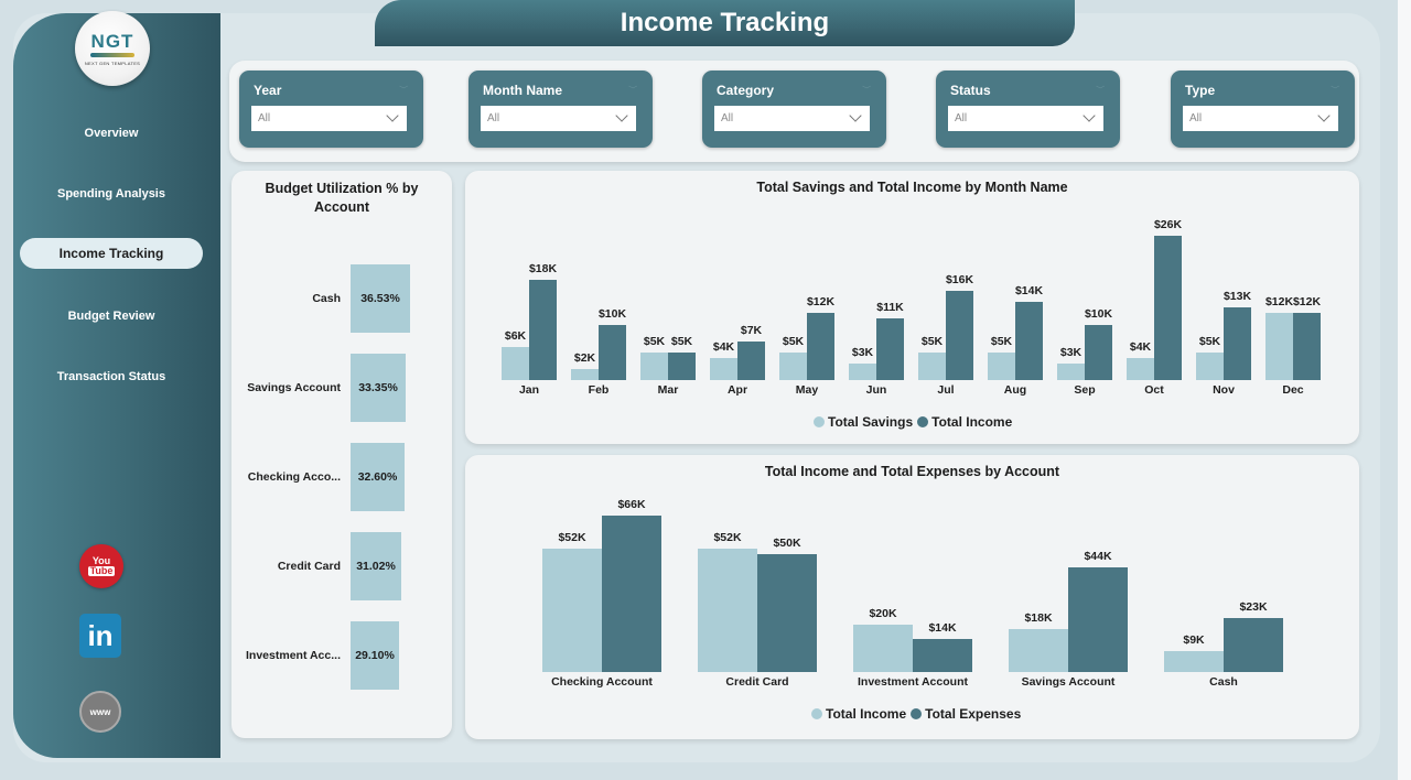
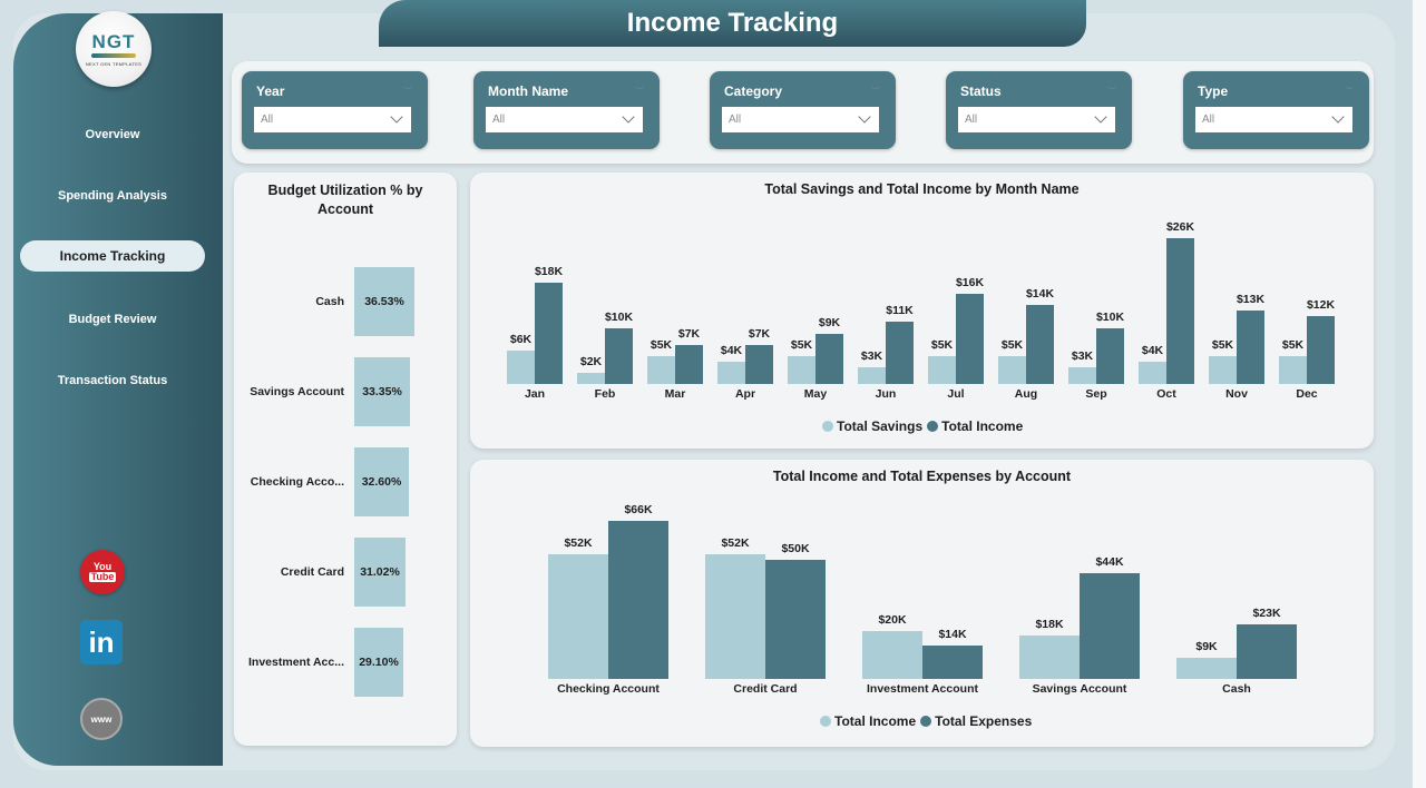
Total Savings and Total Income by Month Name/Total Income/Mar: $5K -> $7K
Total Savings and Total Income by Month Name/Total Income/May: $12K -> $9K
Total Savings and Total Income by Month Name/Total Savings/Dec: $12K -> $5K
